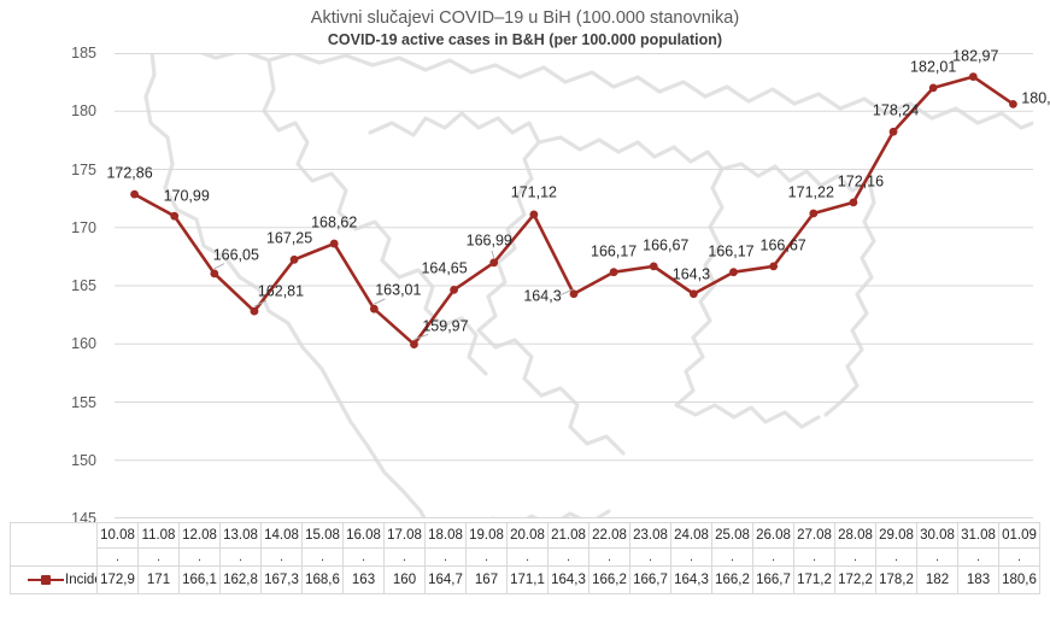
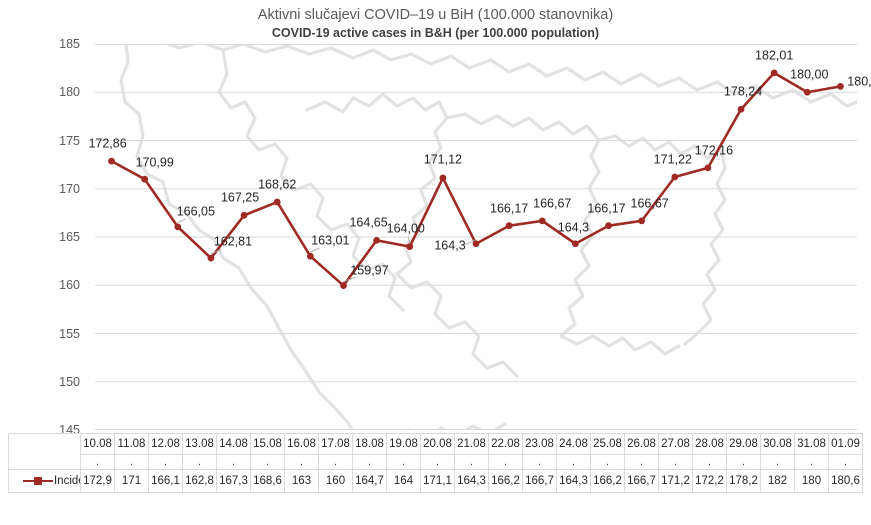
19.08: 167 -> 164
31.08: 183 -> 180
